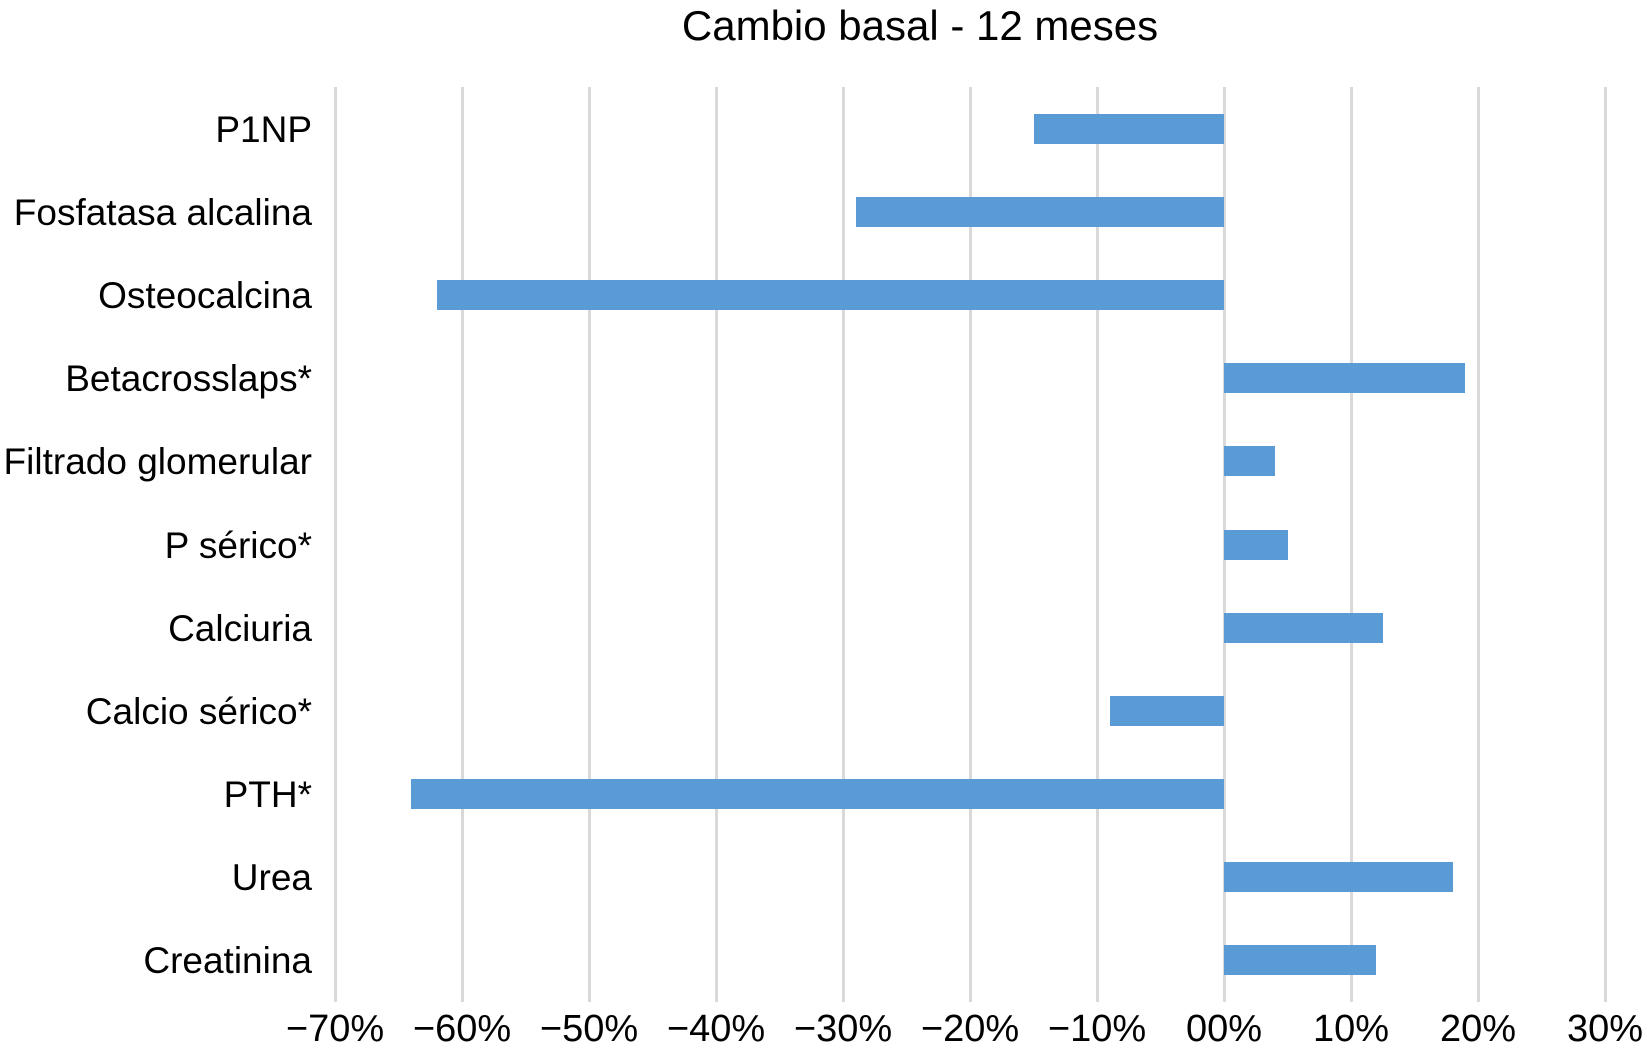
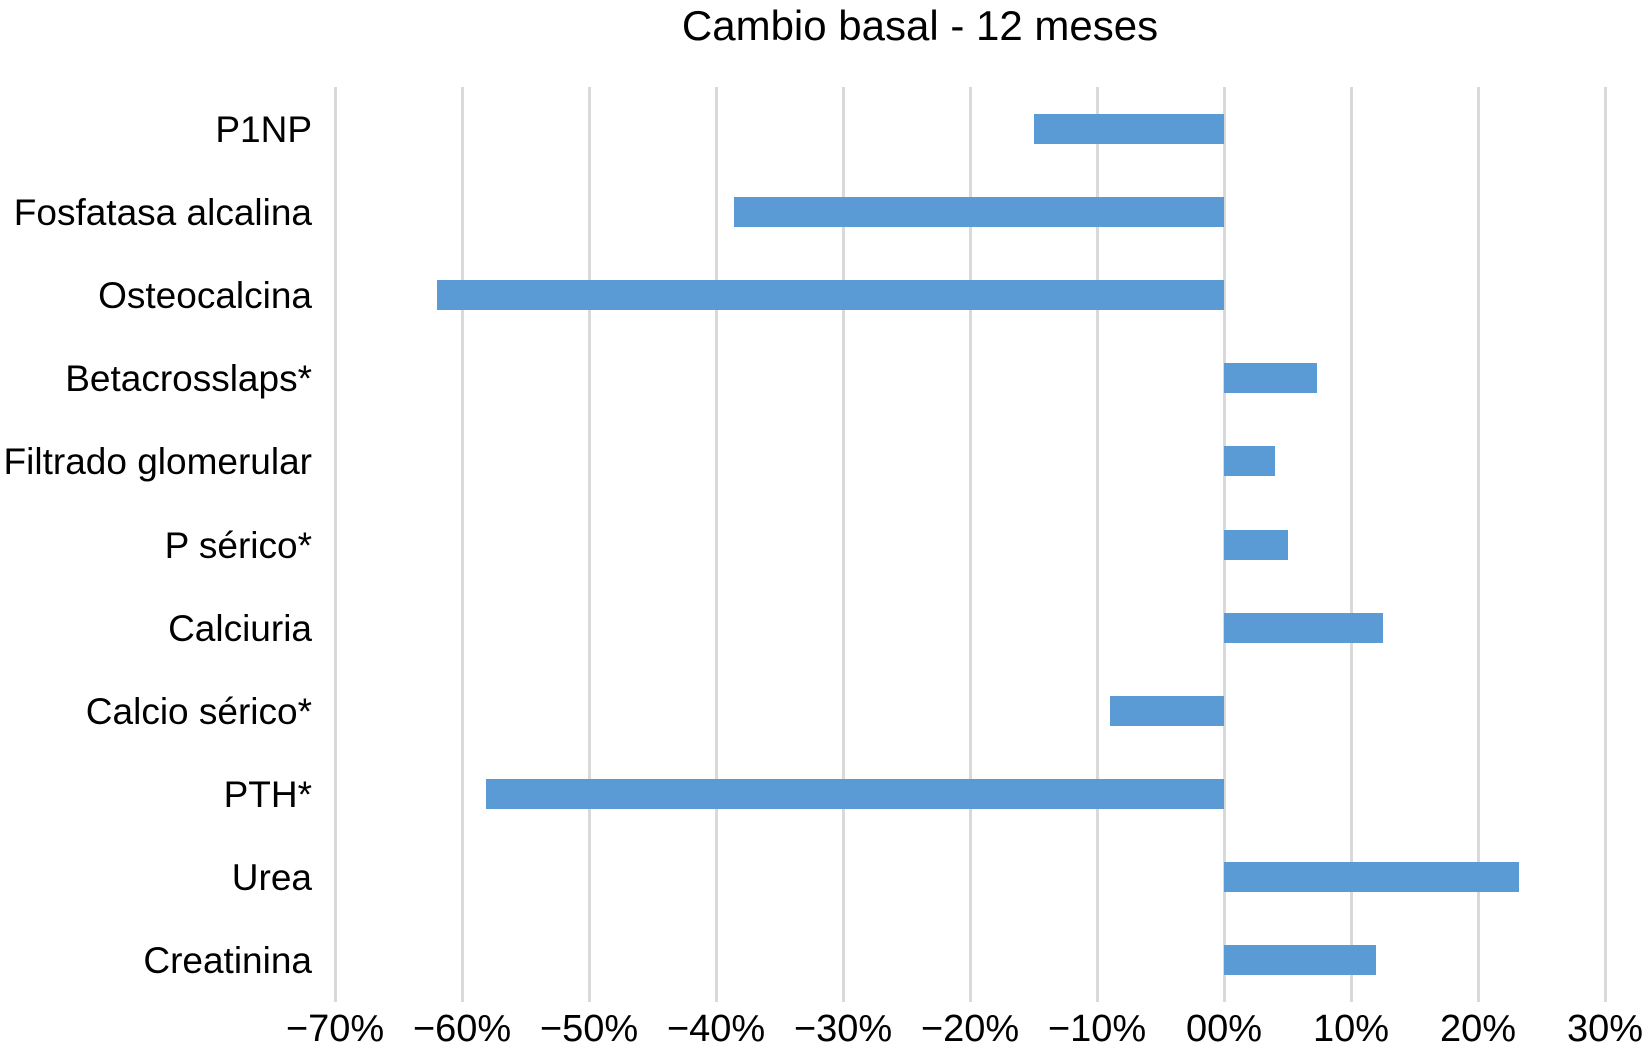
Fosfatasa alcalina: -29.0% -> -38.6%
Betacrosslaps*: 19.0% -> 7.3%
PTH*: -64.0% -> -58.1%
Urea: 18.0% -> 23.2%
